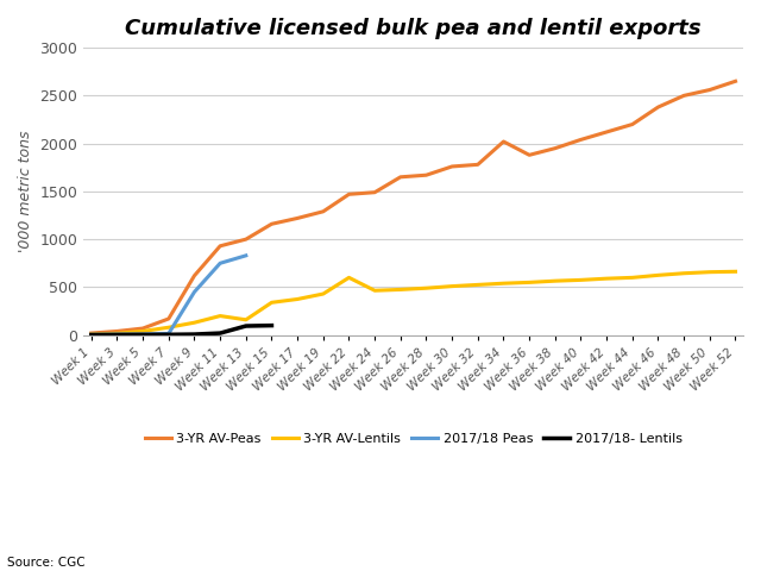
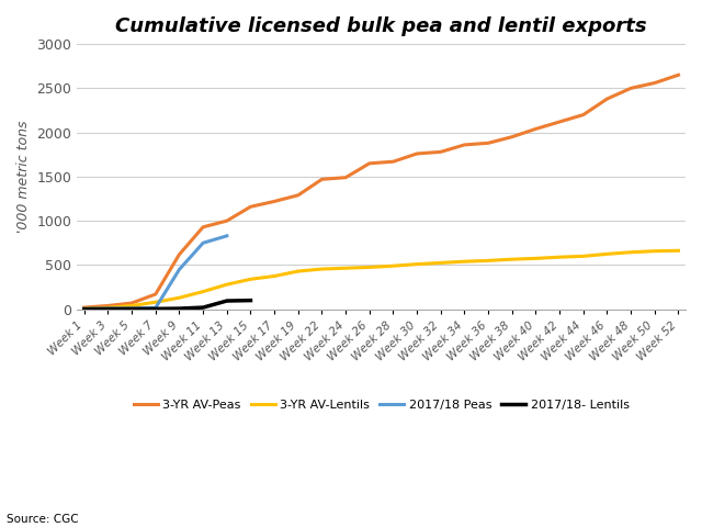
3-YR AV-Lentils/Week 13: 160 -> 280
3-YR AV-Lentils/Week 22: 600 -> 460
3-YR AV-Peas/Week 34: 2020 -> 1860
